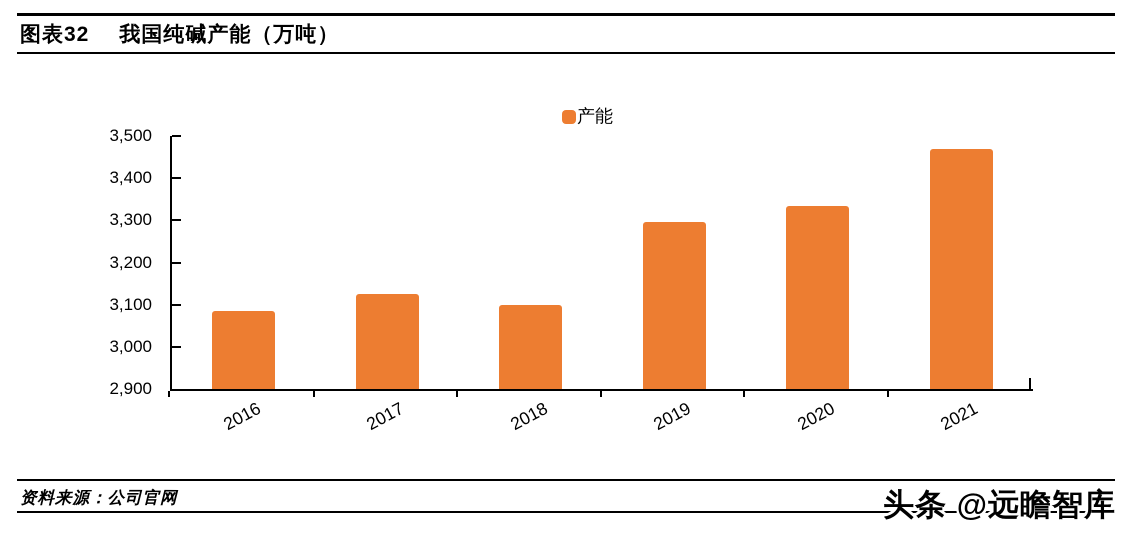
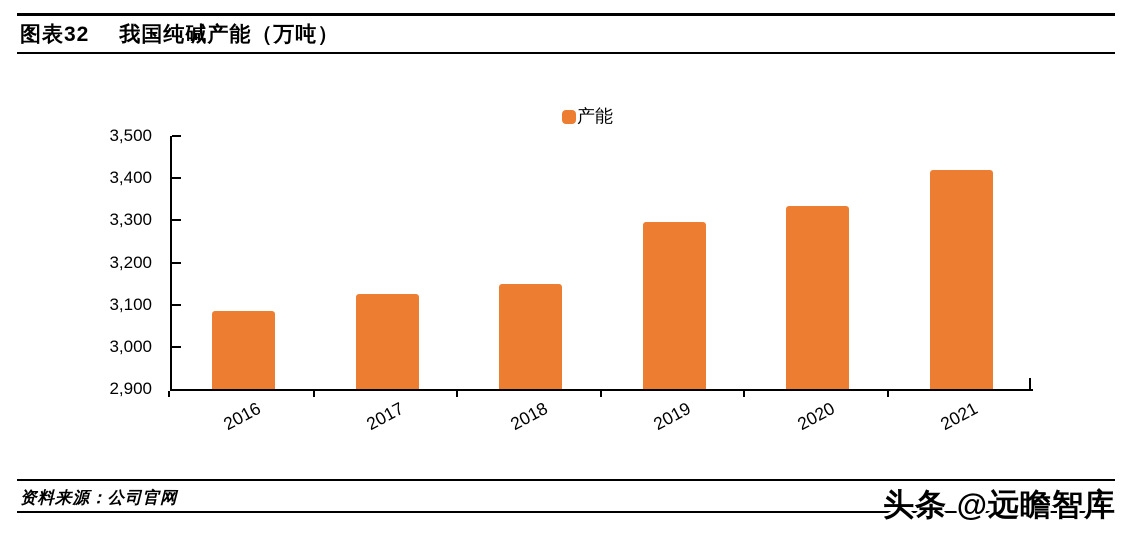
2018: 3100 -> 3150
2021: 3470 -> 3420
